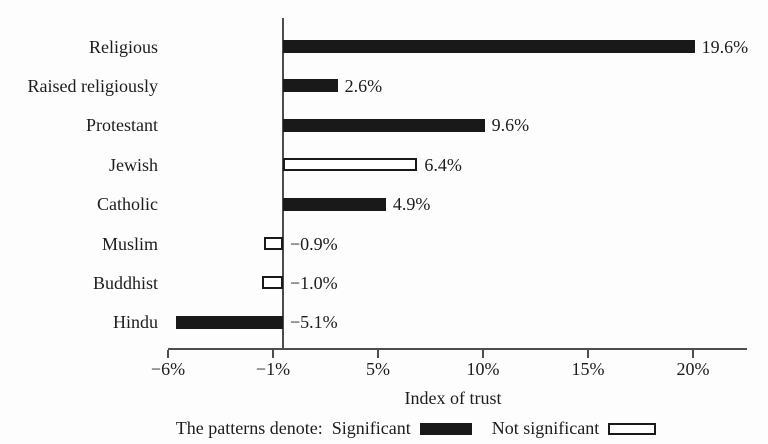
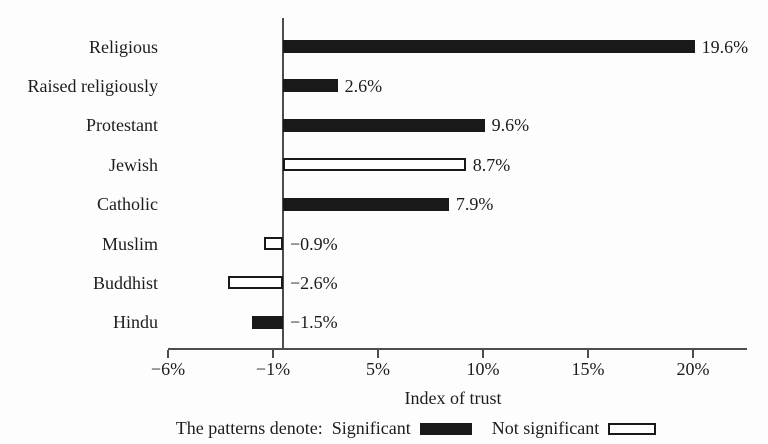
Jewish: 6.4% -> 8.7%
Catholic: 4.9% -> 7.9%
Buddhist: −1.0% -> −2.6%
Hindu: −5.1% -> −1.5%
